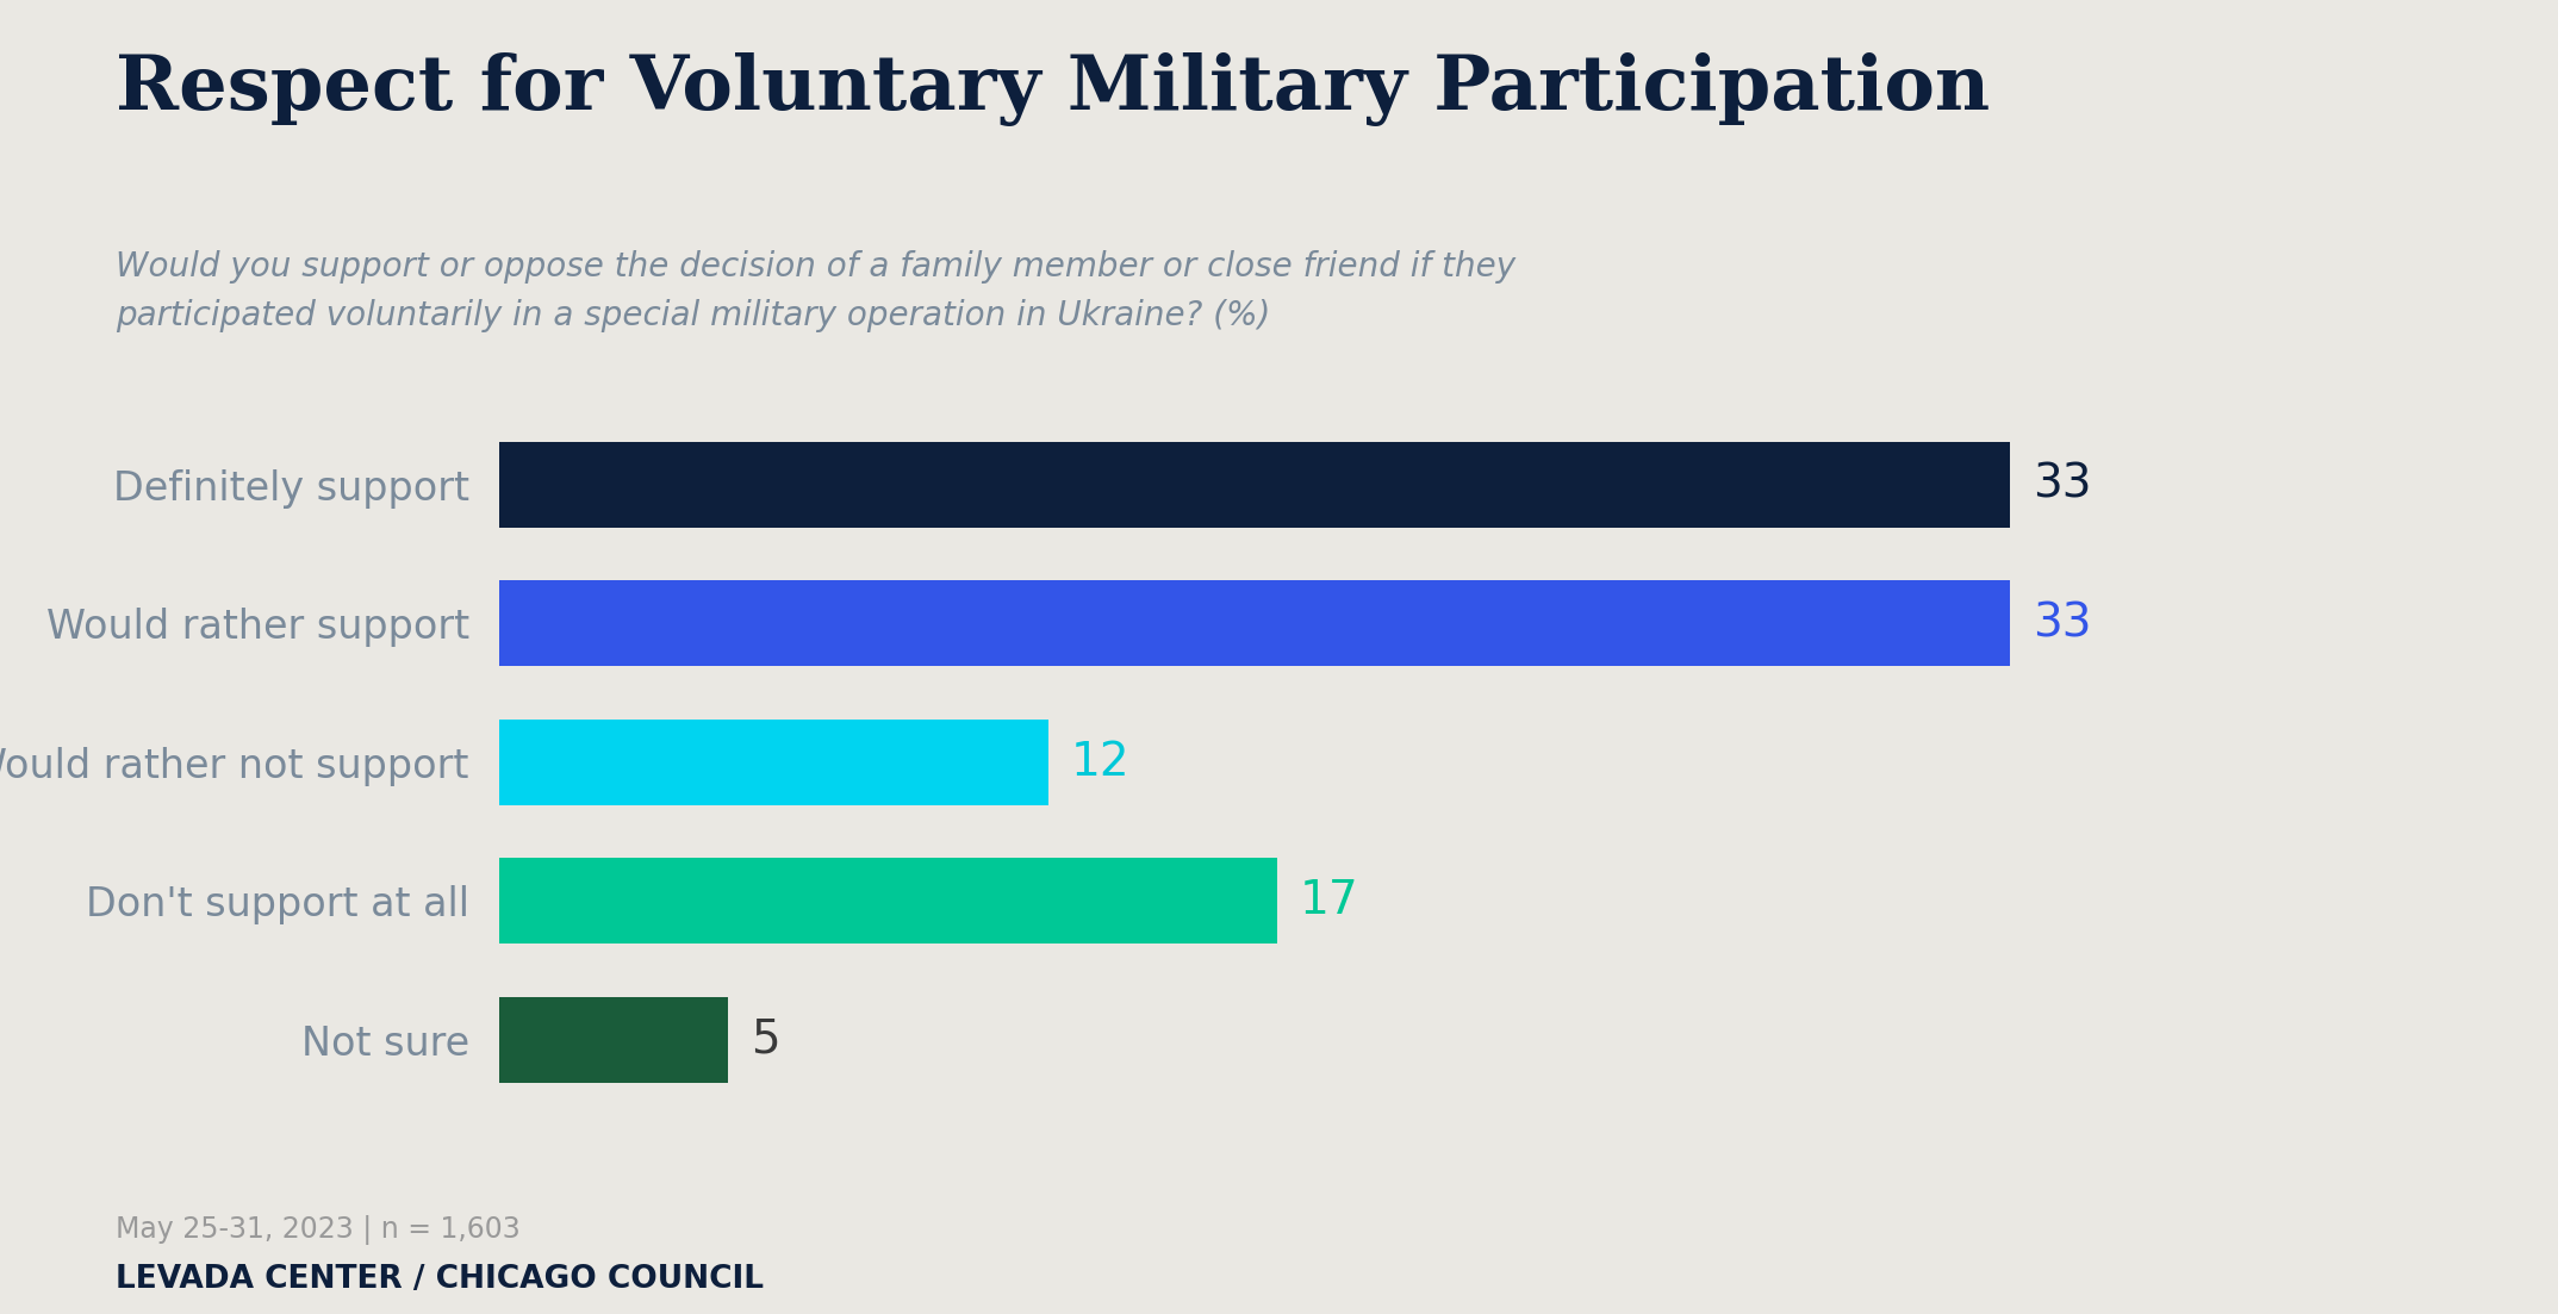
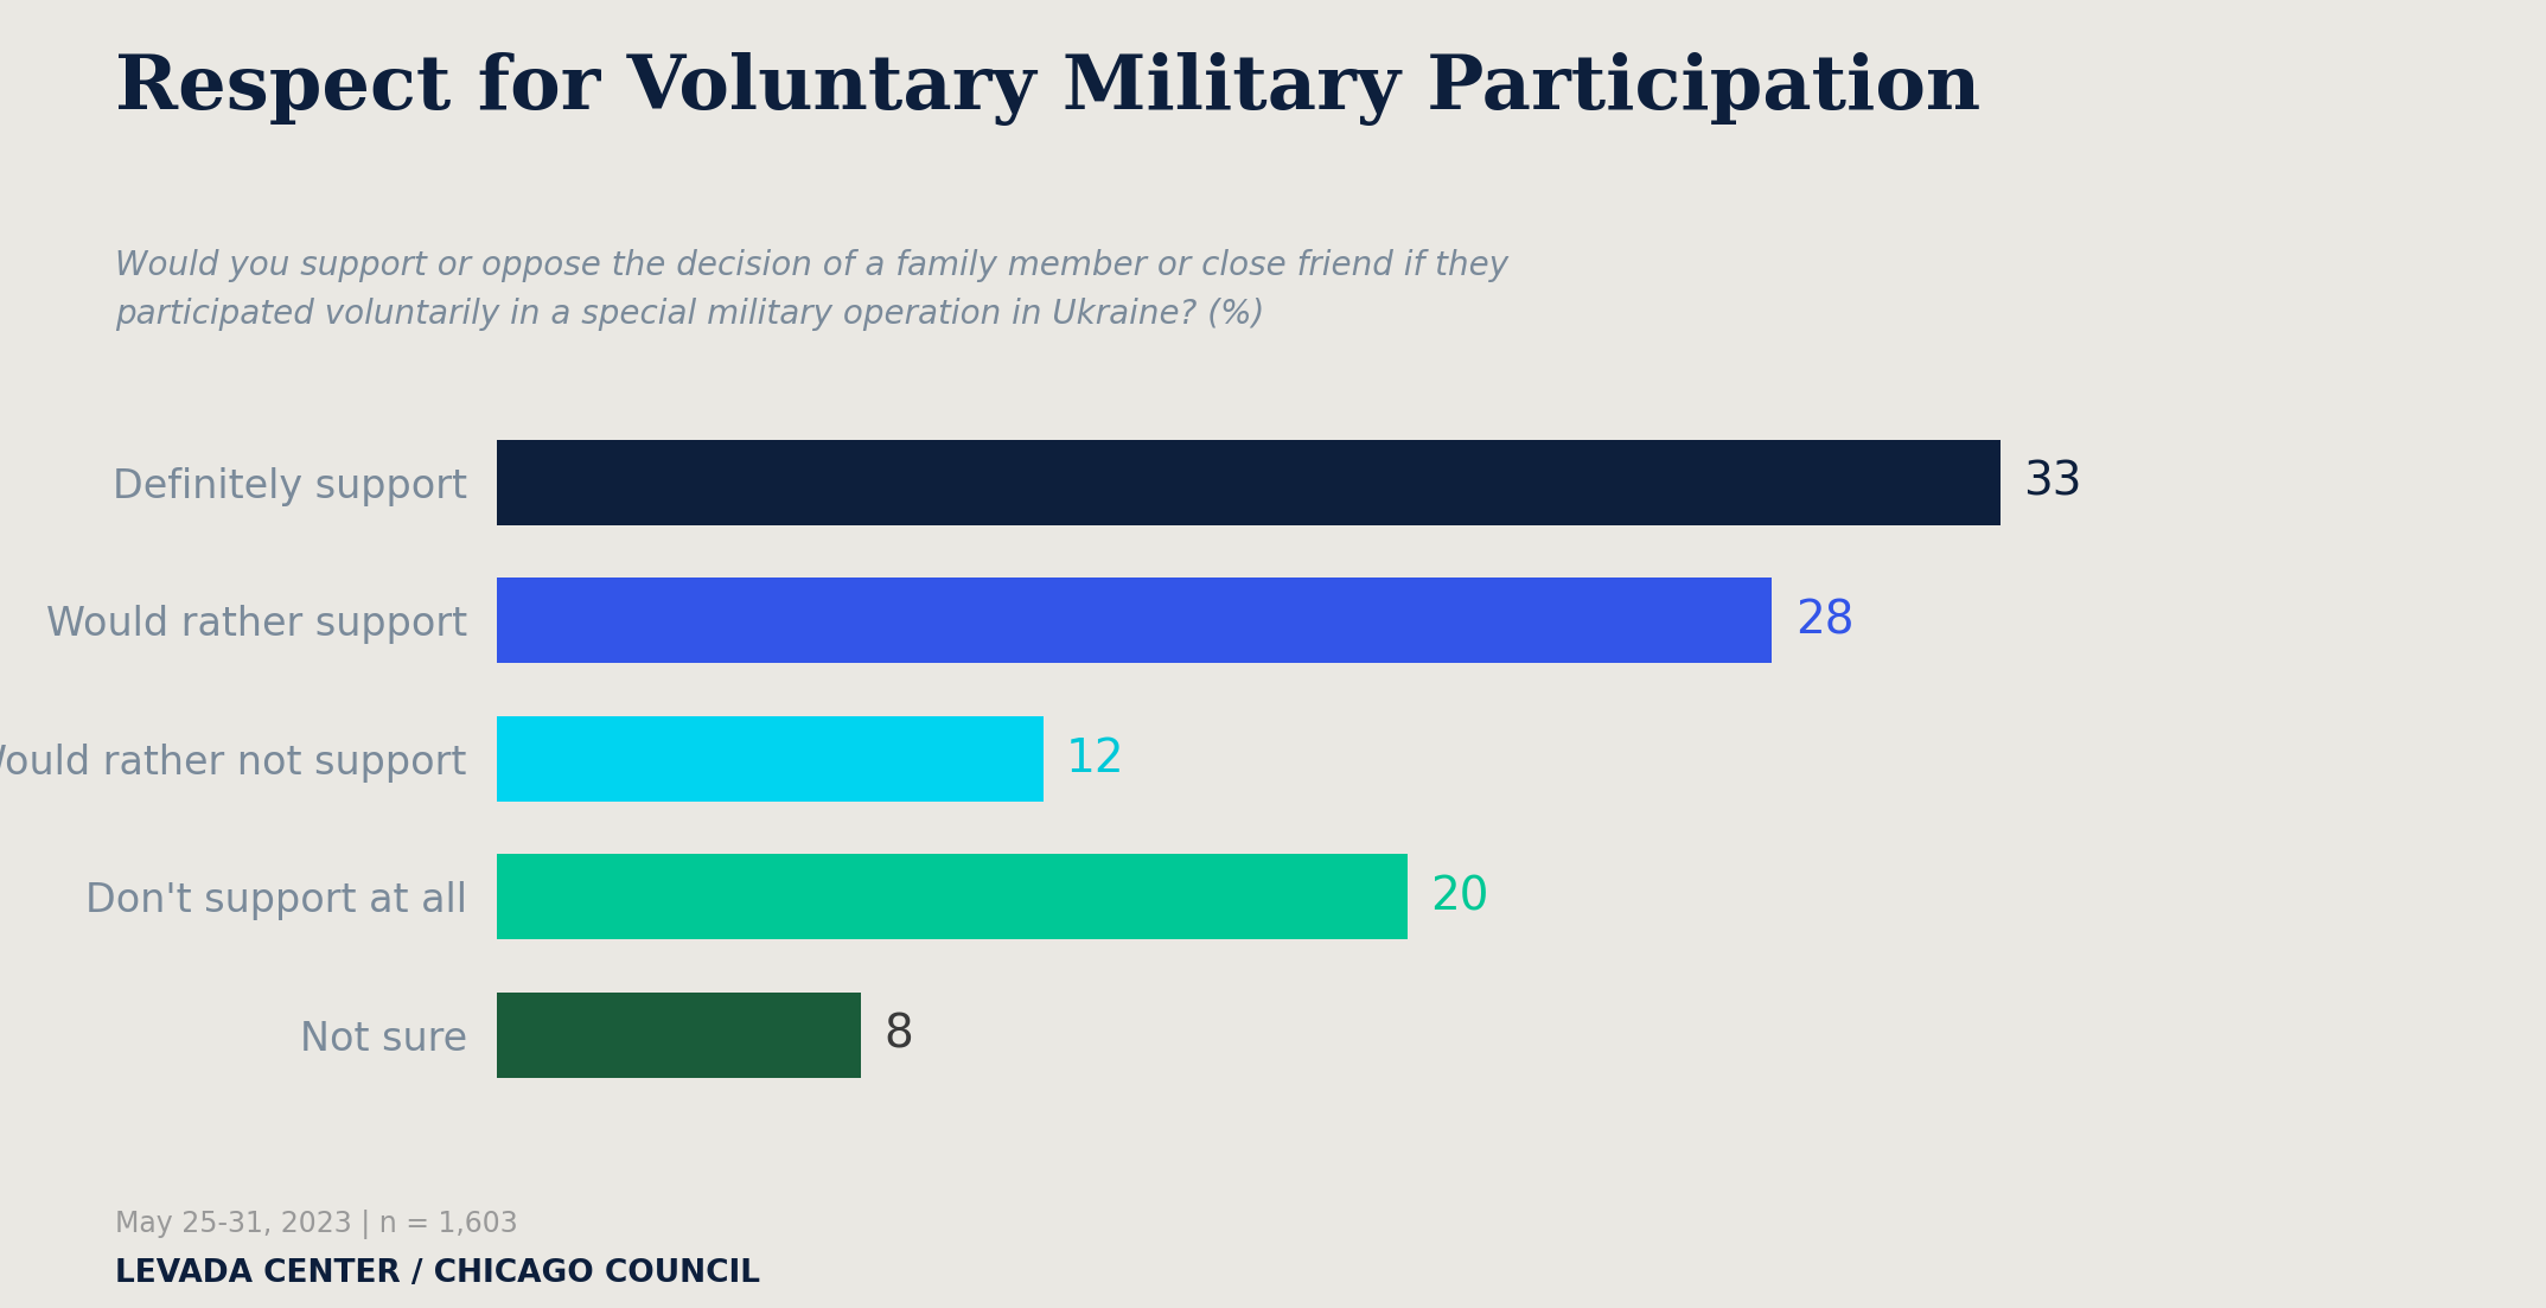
Would rather support: 33 -> 28
Don't support at all: 17 -> 20
Not sure: 5 -> 8
